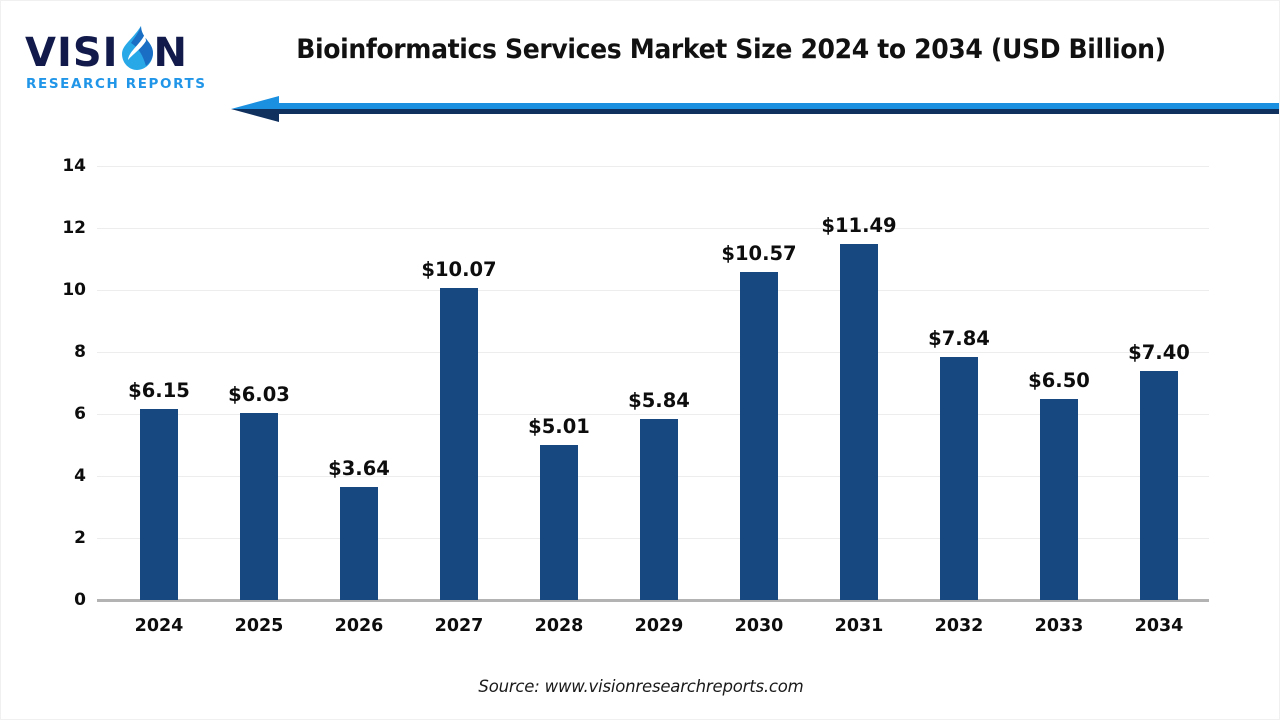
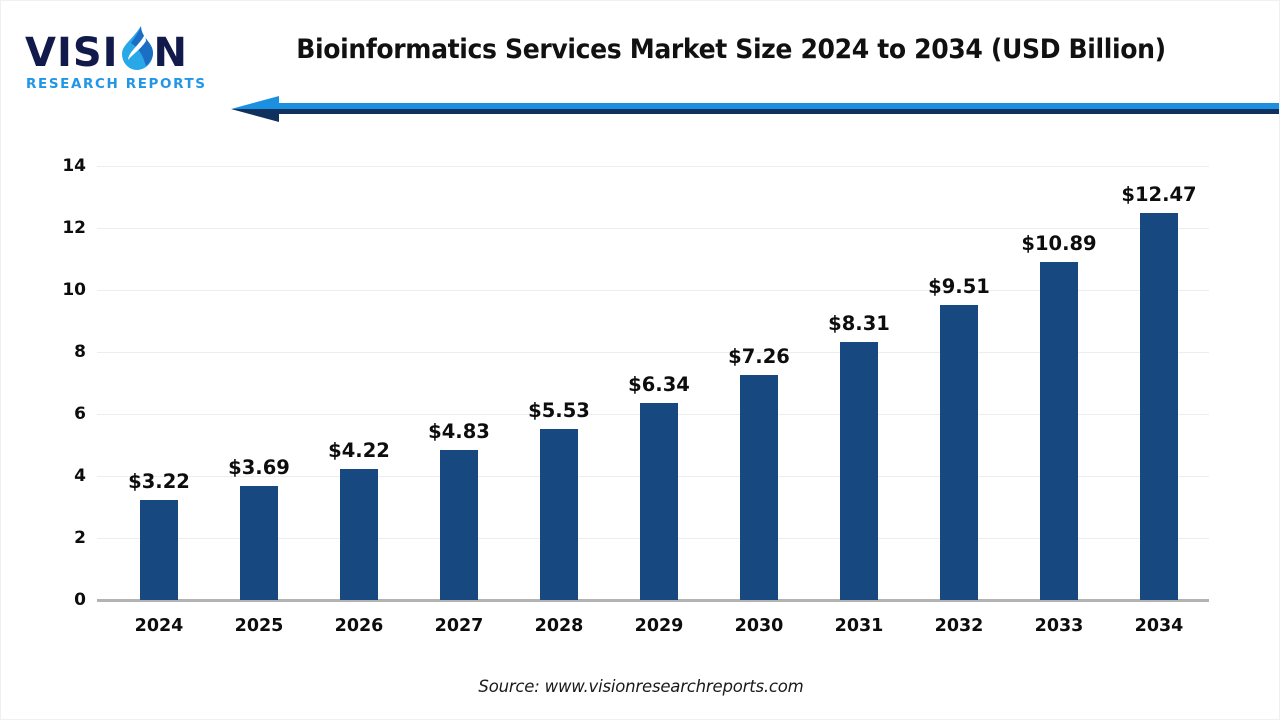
2024: $6.15 -> $3.22
2025: $6.03 -> $3.69
2026: $3.64 -> $4.22
2027: $10.07 -> $4.83
2028: $5.01 -> $5.53
2029: $5.84 -> $6.34
2030: $10.57 -> $7.26
2031: $11.49 -> $8.31
2032: $7.84 -> $9.51
2033: $6.50 -> $10.89
2034: $7.40 -> $12.47
